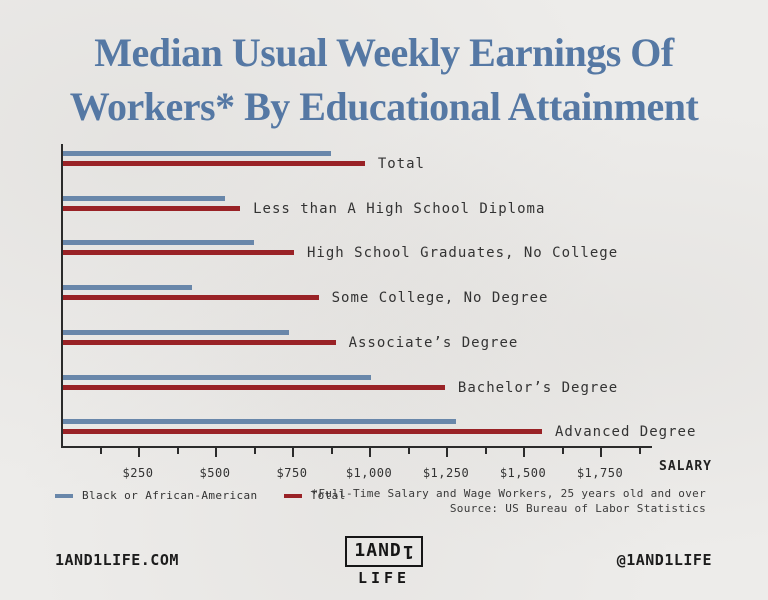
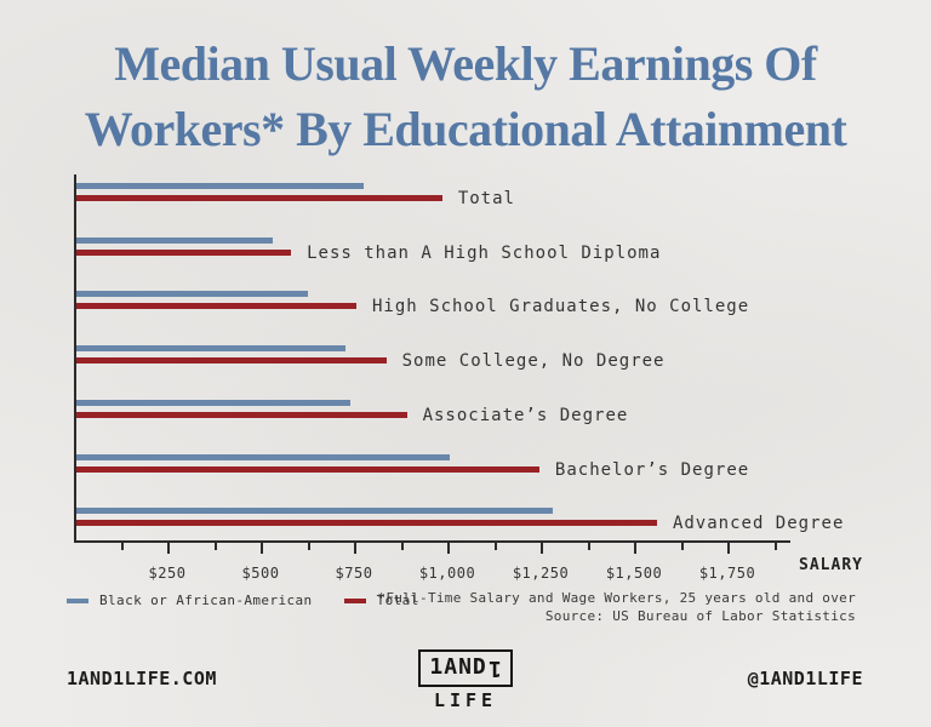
Black or African-American/Total: $870 -> $770
Black or African-American/Some College, No Degree: $420 -> $720
